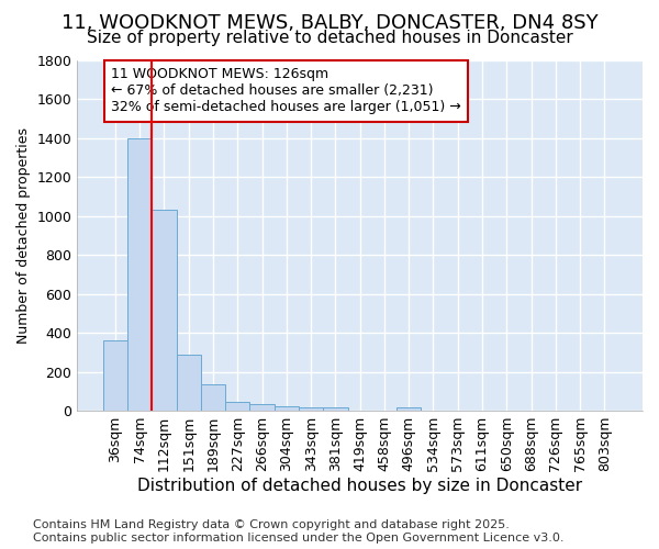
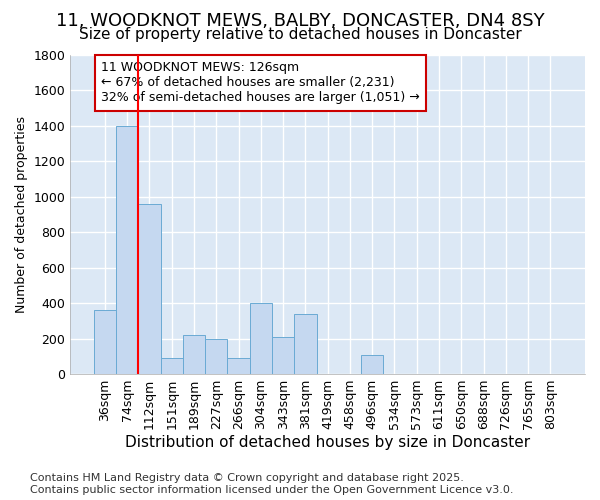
112sqm: 1030 -> 960
151sqm: 290 -> 90
189sqm: 140 -> 220
227sqm: 40 -> 200
266sqm: 40 -> 90
304sqm: 20 -> 400
343sqm: 20 -> 210
381sqm: 20 -> 340
496sqm: 20 -> 110
